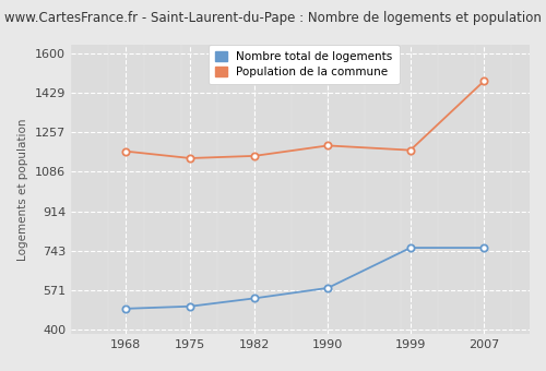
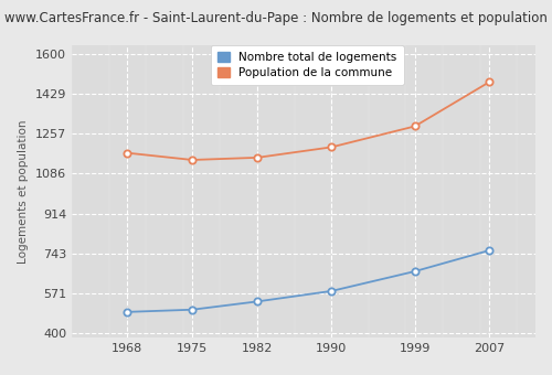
Nombre total de logements/1999: 755 -> 665
Population de la commune/1999: 1180 -> 1290
